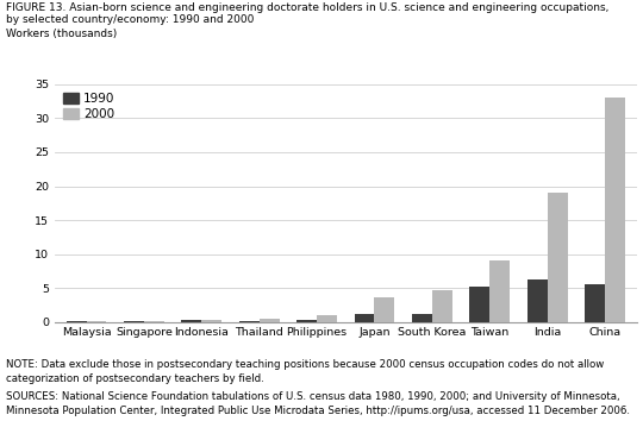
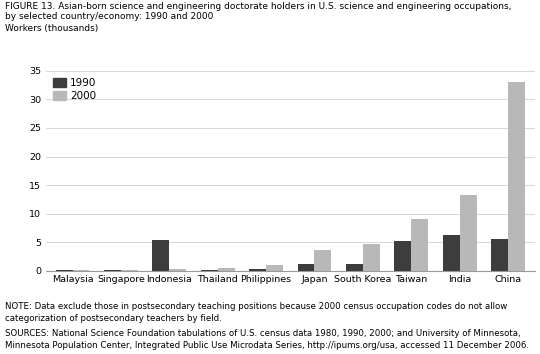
1990/Indonesia: 0.4 -> 5.4
2000/India: 19.0 -> 13.2
